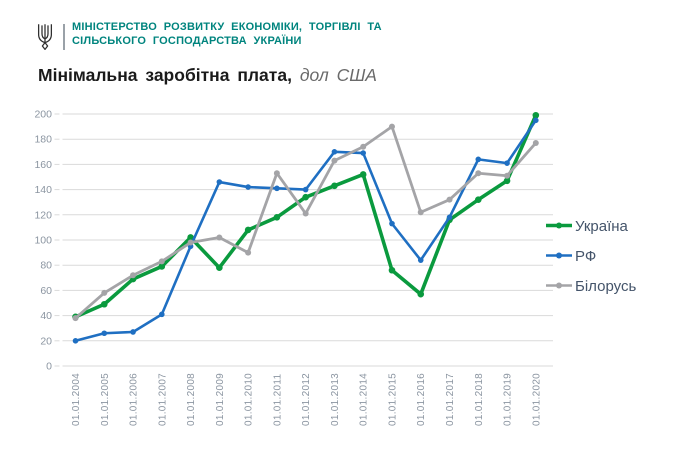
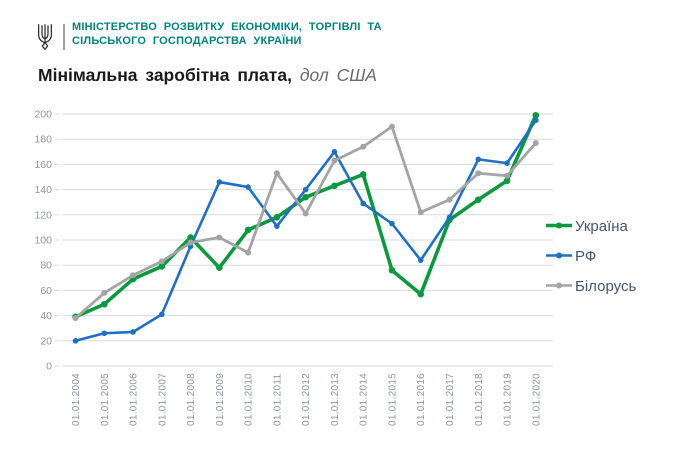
РФ/01.01.2011: 141 -> 111
РФ/01.01.2014: 169 -> 129
